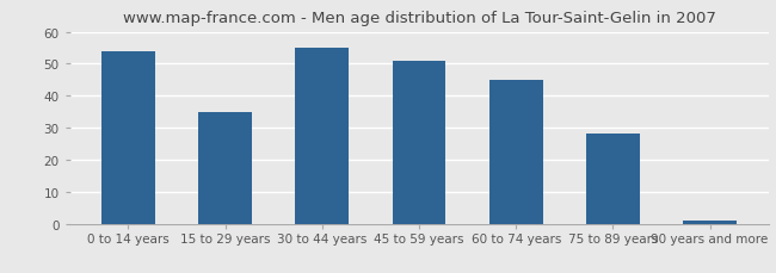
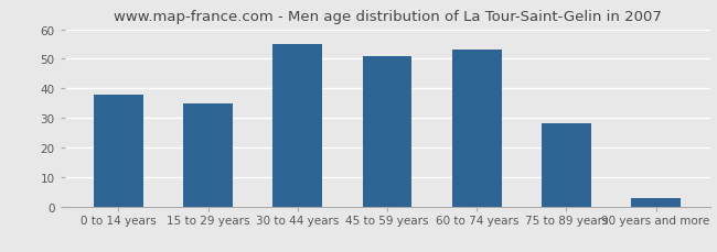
0 to 14 years: 54 -> 38
60 to 74 years: 45 -> 53
90 years and more: 1 -> 3
